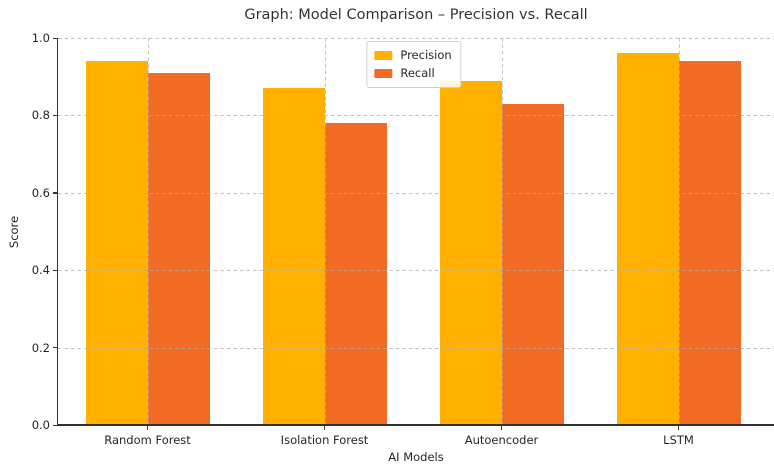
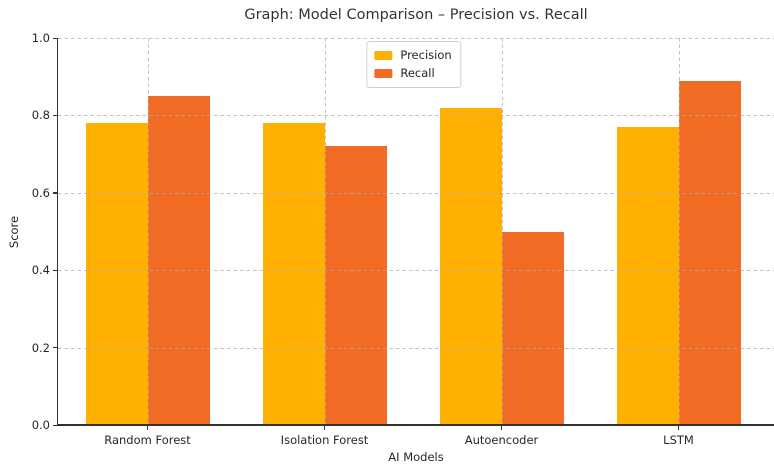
Precision/Random Forest: 0.94 -> 0.78
Recall/Random Forest: 0.91 -> 0.85
Precision/Isolation Forest: 0.87 -> 0.78
Recall/Isolation Forest: 0.78 -> 0.72
Precision/Autoencoder: 0.89 -> 0.82
Recall/Autoencoder: 0.83 -> 0.50
Precision/LSTM: 0.96 -> 0.77
Recall/LSTM: 0.94 -> 0.89
